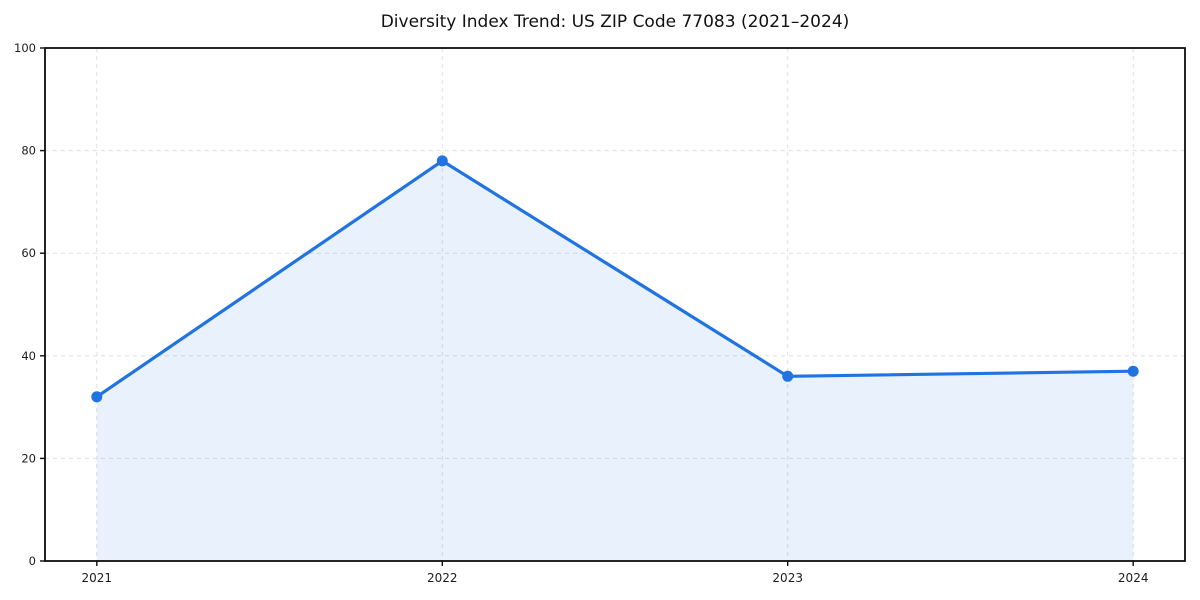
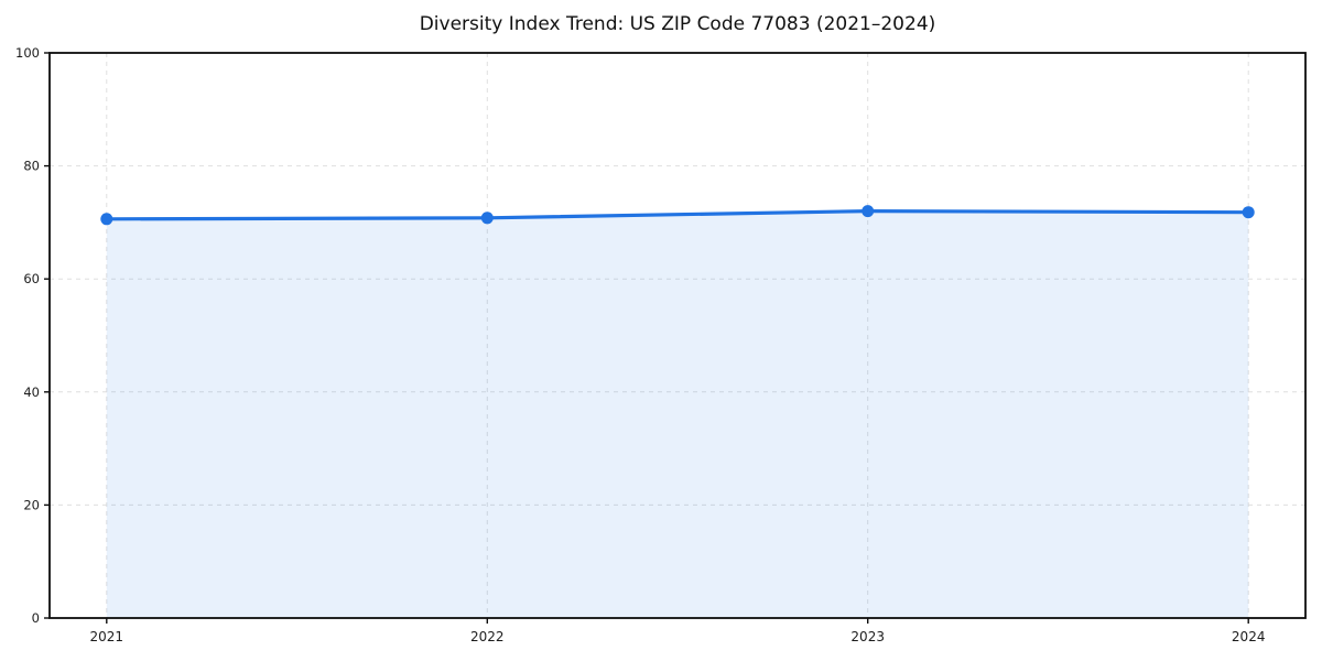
2021: 32 -> 71
2022: 78 -> 71
2023: 36 -> 72
2024: 37 -> 72
